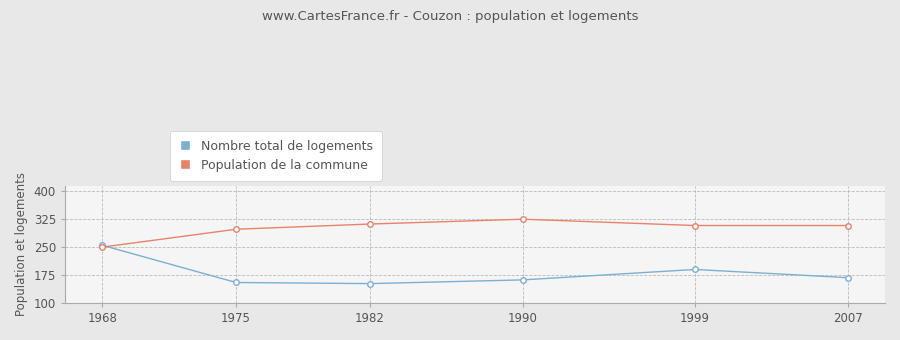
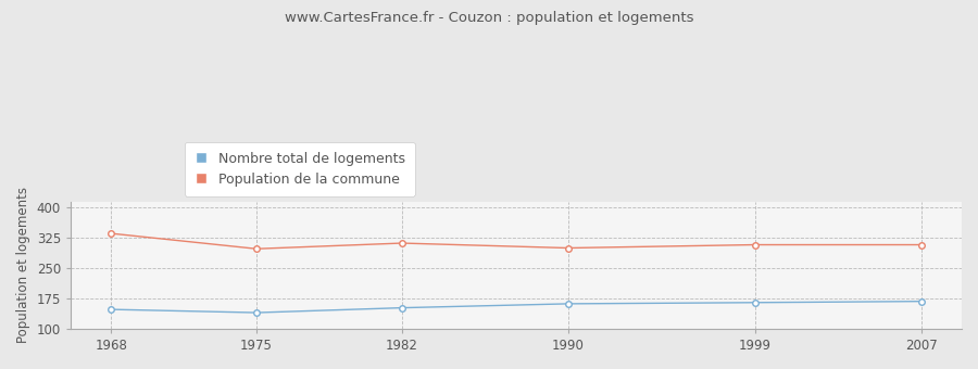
Nombre total de logements/1968: 255 -> 148
Population de la commune/1968: 250 -> 336
Nombre total de logements/1975: 155 -> 140
Population de la commune/1990: 325 -> 300
Nombre total de logements/1999: 190 -> 165
